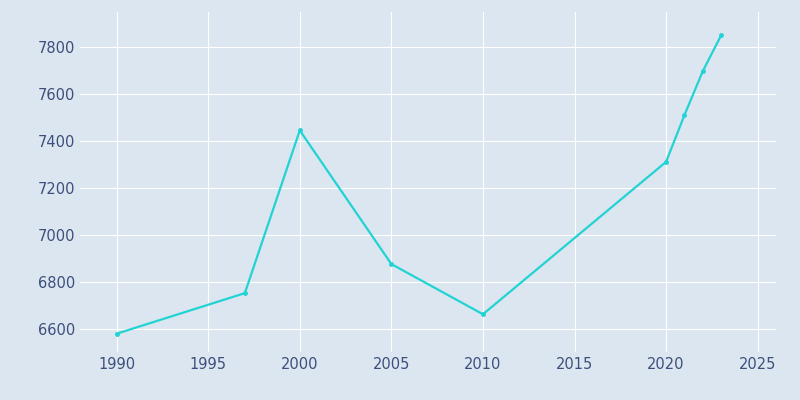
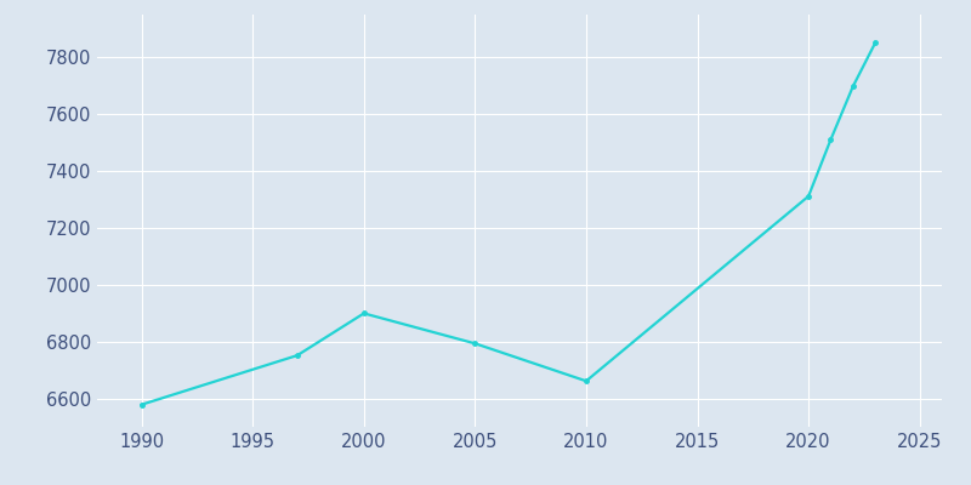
2000: 7445 -> 6899
2005: 6875 -> 6793
